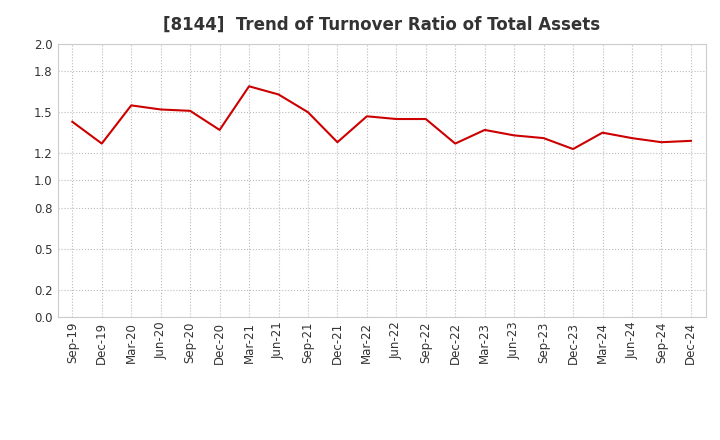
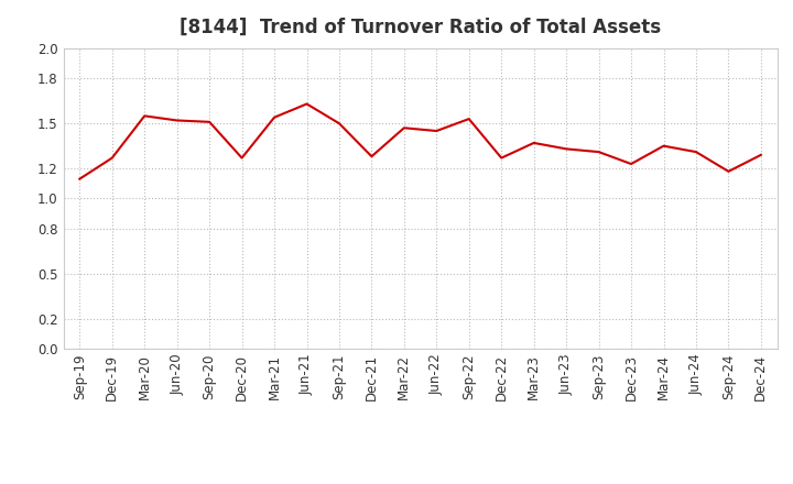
Sep-19: 1.43 -> 1.13
Dec-20: 1.37 -> 1.27
Mar-21: 1.69 -> 1.54
Sep-22: 1.45 -> 1.53
Sep-24: 1.28 -> 1.18
